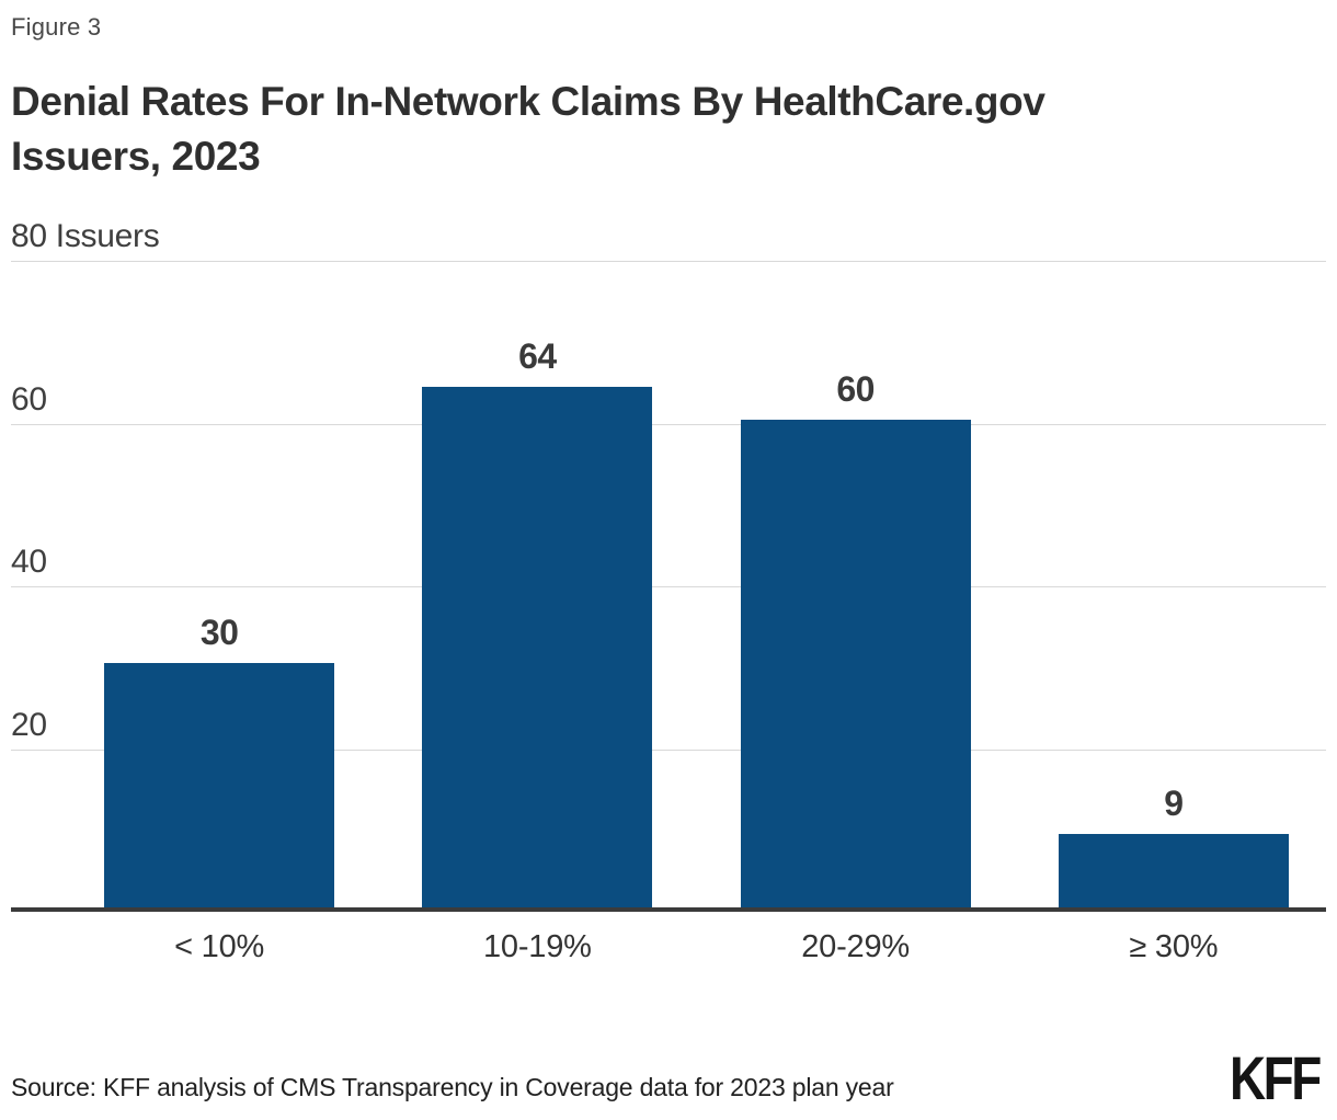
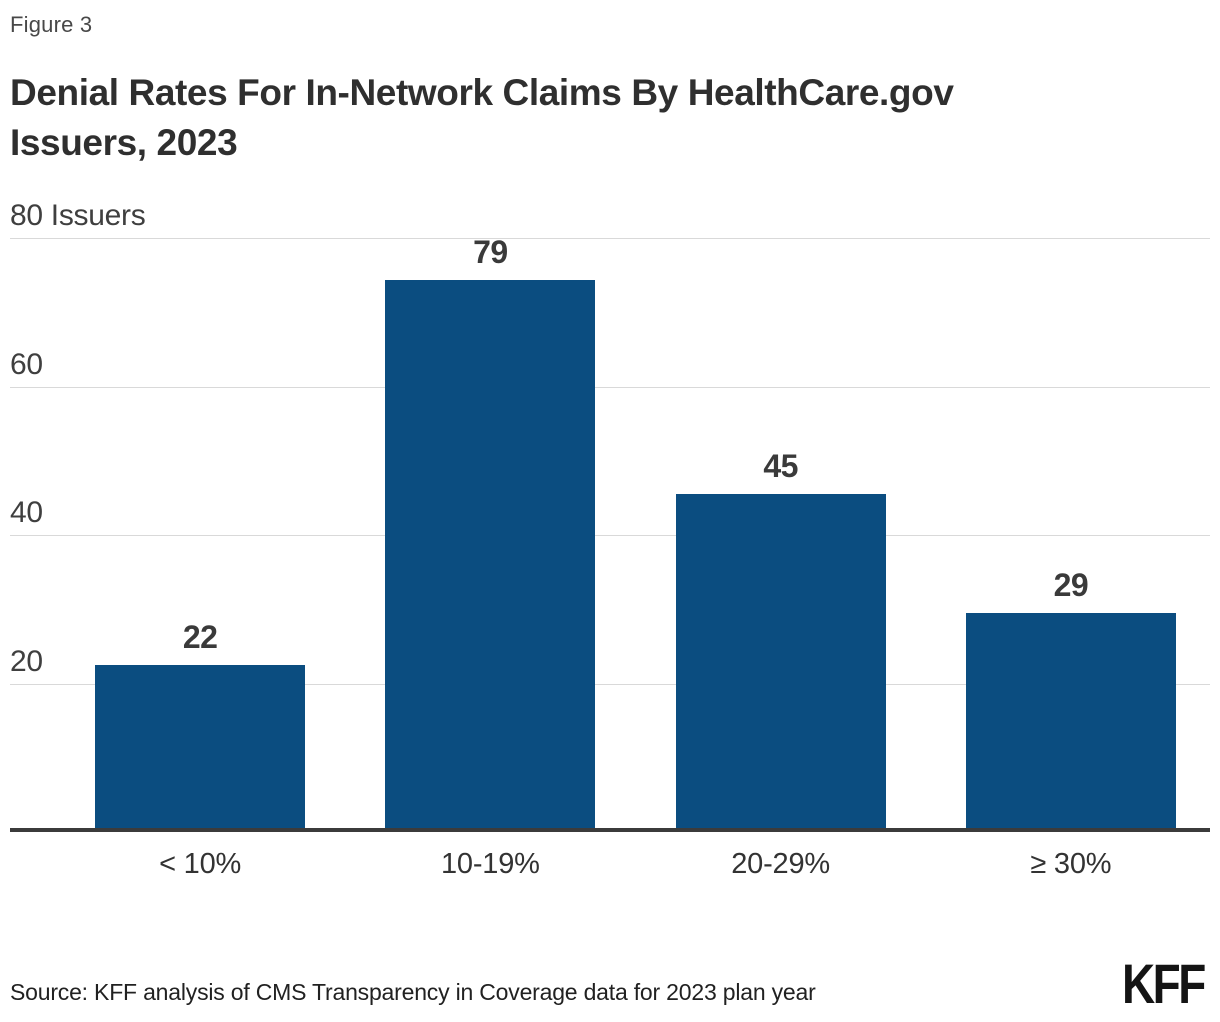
< 10%: 30 -> 22
10-19%: 64 -> 79
20-29%: 60 -> 45
≥ 30%: 9 -> 29
